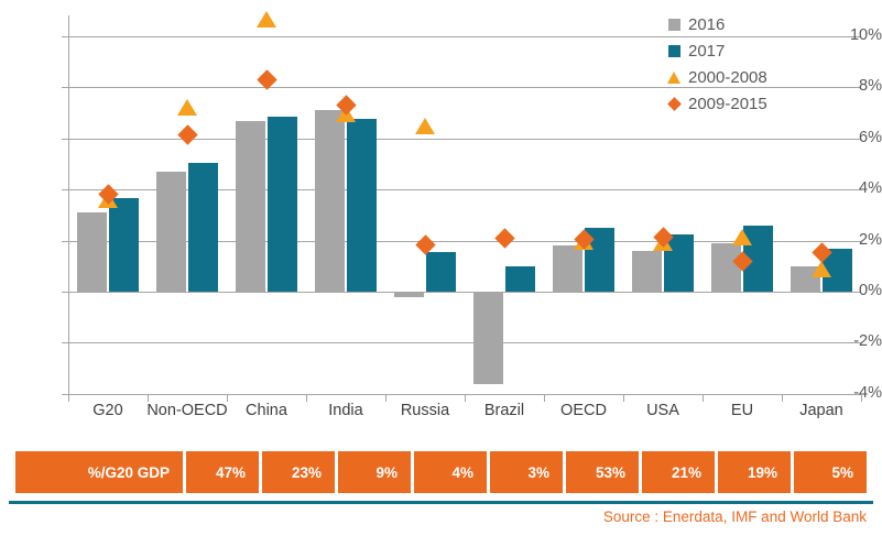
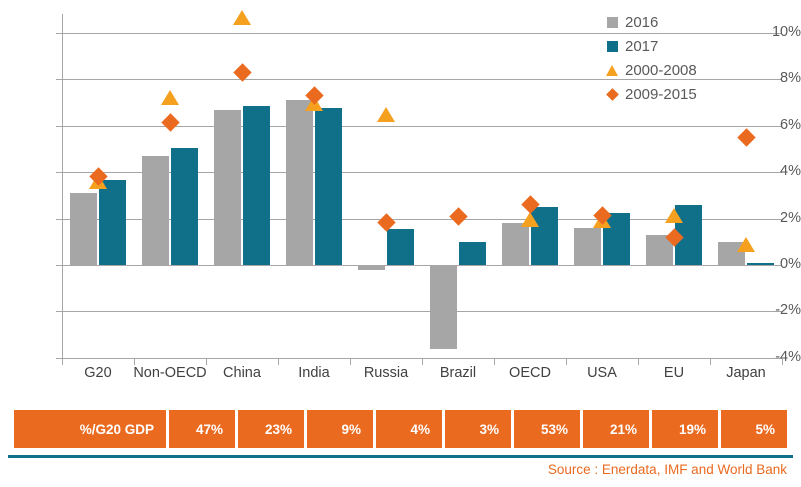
2009-2015/OECD: 2.0% -> 2.6%
2016/EU: 1.9% -> 1.3%
2017/Japan: 1.7% -> 0.1%
2009-2015/Japan: 1.6% -> 5.5%
